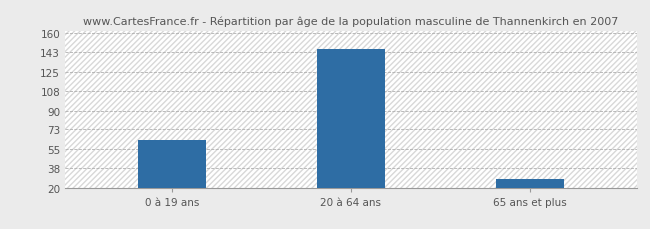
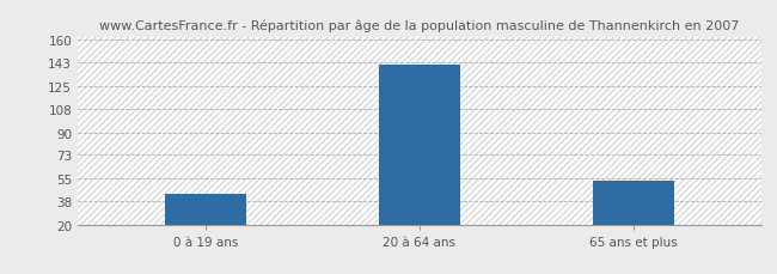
0 à 19 ans: 63 -> 43
20 à 64 ans: 146 -> 141
65 ans et plus: 28 -> 53
